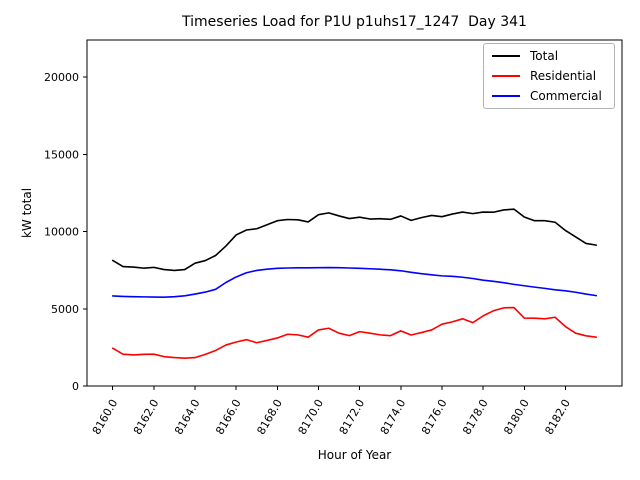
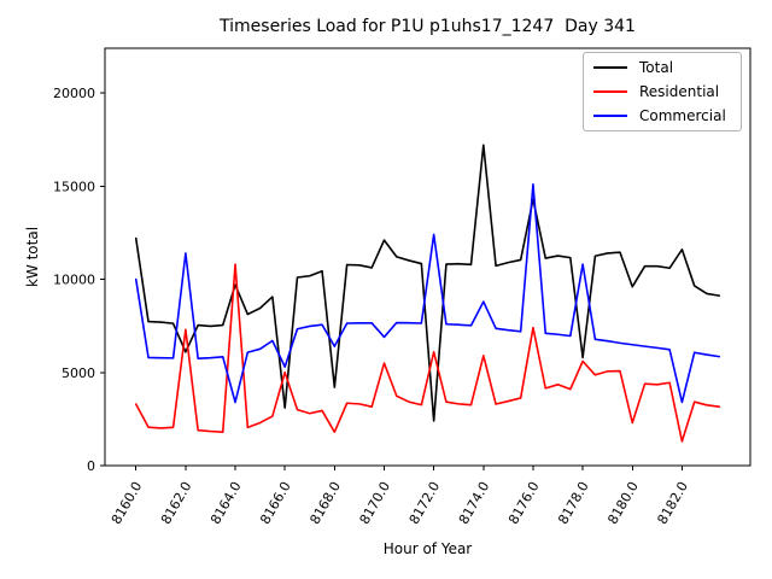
Total/8160.0: 8100 -> 12200
Residential/8160.0: 2400 -> 3300
Commercial/8160.0: 5800 -> 10000
Total/8162.0: 7700 -> 6100
Residential/8162.0: 2100 -> 7300
Commercial/8162.0: 5800 -> 11400
Total/8164.0: 8000 -> 9700
Residential/8164.0: 1800 -> 10800
Commercial/8164.0: 6000 -> 3400
Total/8166.0: 9800 -> 3100
Residential/8166.0: 2800 -> 5000
Commercial/8166.0: 7100 -> 5300
Total/8168.0: 10700 -> 4200
Residential/8168.0: 3100 -> 1800
Commercial/8168.0: 7600 -> 6400
Total/8170.0: 11100 -> 12100
Residential/8170.0: 3600 -> 5500
Commercial/8170.0: 7700 -> 6900
Total/8172.0: 10900 -> 2400
Residential/8172.0: 3500 -> 6100
Commercial/8172.0: 7600 -> 12400
Total/8174.0: 11000 -> 17200
Residential/8174.0: 3600 -> 5900
Commercial/8174.0: 7500 -> 8800
Total/8176.0: 11000 -> 14300
Residential/8176.0: 4000 -> 7400
Commercial/8176.0: 7100 -> 15100
Total/8178.0: 11300 -> 5800
Residential/8178.0: 4500 -> 5600
Commercial/8178.0: 6800 -> 10800
Total/8180.0: 10900 -> 9600
Residential/8180.0: 4400 -> 2300
Total/8182.0: 10100 -> 11600
Residential/8182.0: 3800 -> 1300
Commercial/8182.0: 6200 -> 3400
